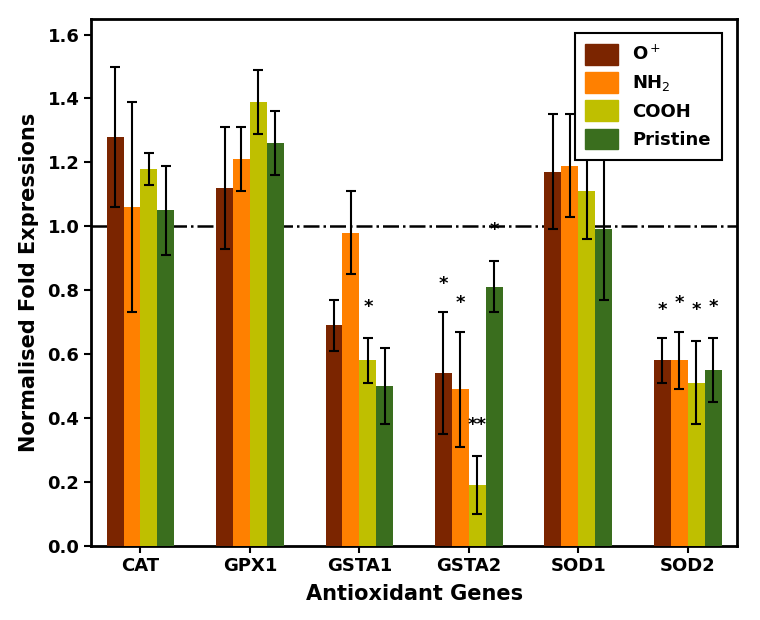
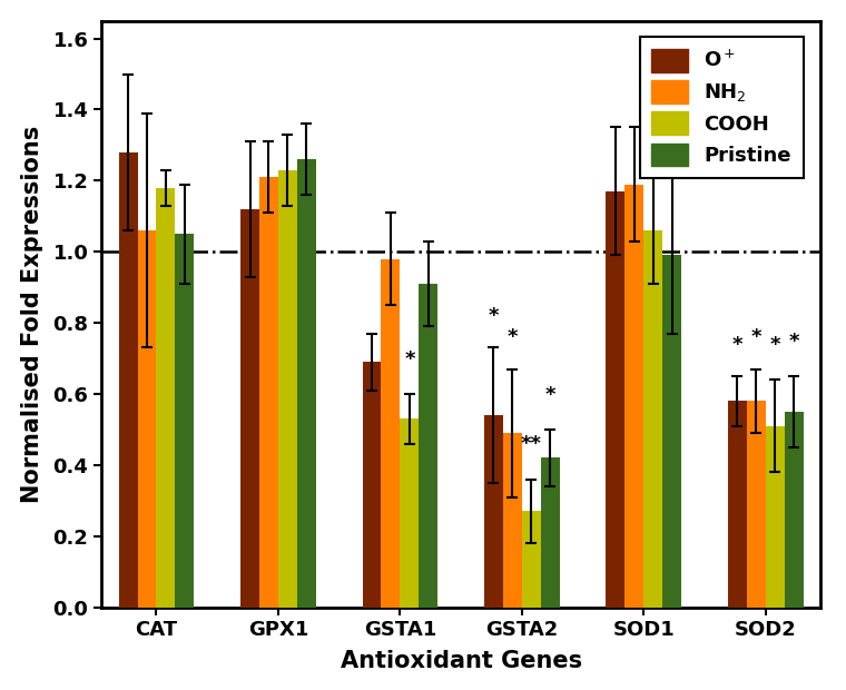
COOH/GPX1: 1.39 -> 1.23
COOH/GSTA1: 0.58 -> 0.53
Pristine/GSTA1: 0.50 -> 0.91
COOH/GSTA2: 0.19 -> 0.27
Pristine/GSTA2: 0.81 -> 0.42
COOH/SOD1: 1.11 -> 1.06
